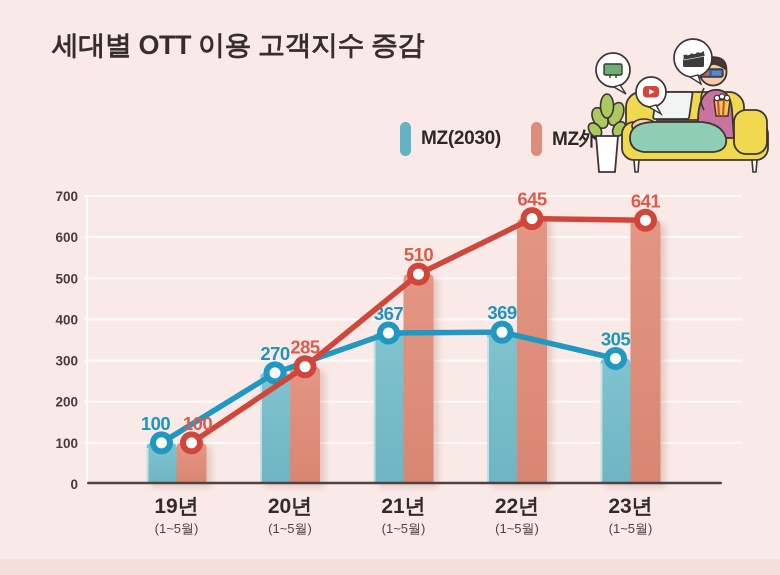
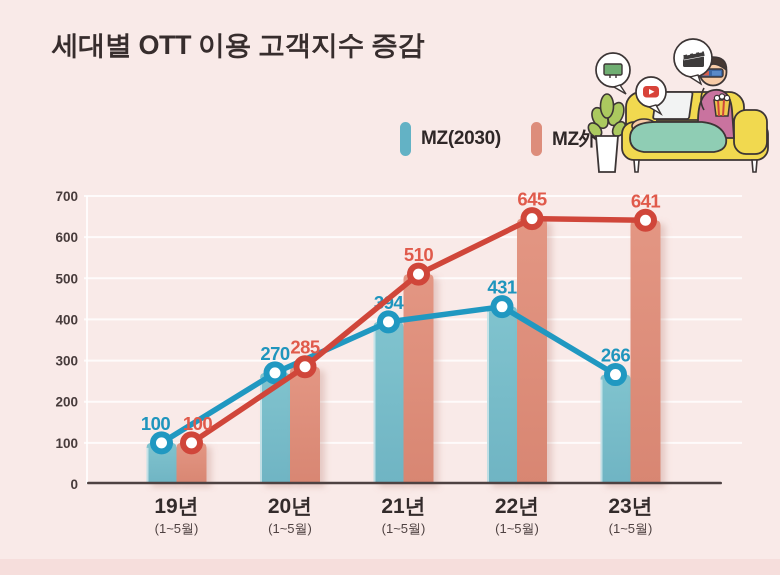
MZ(2030)/21년: 367 -> 394
MZ(2030)/22년: 369 -> 431
MZ(2030)/23년: 305 -> 266
